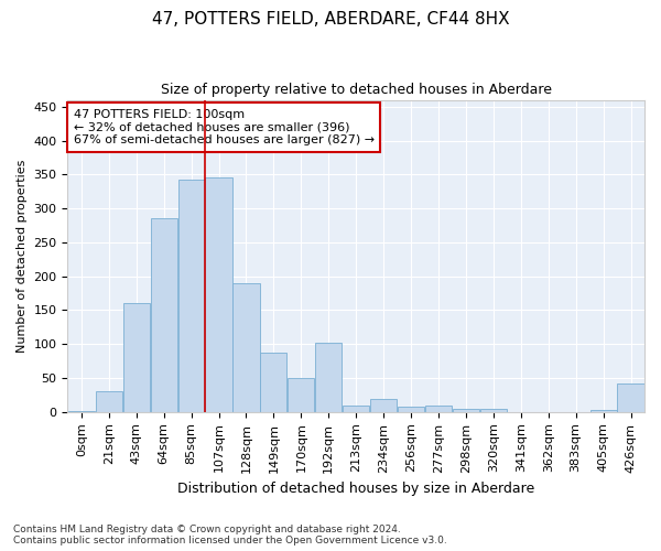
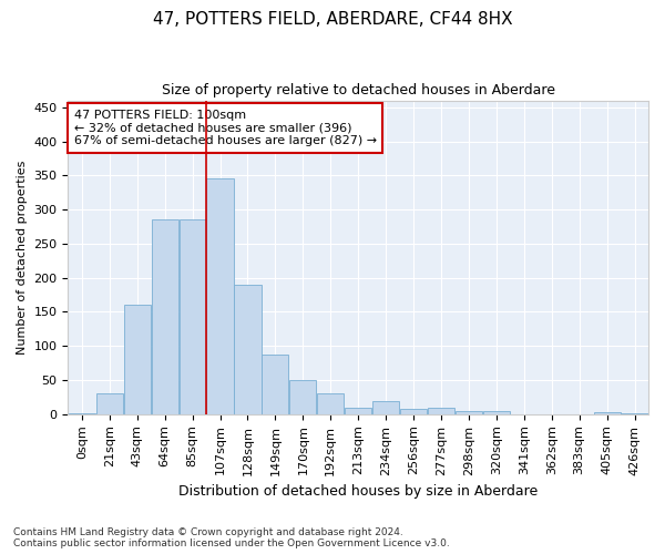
85sqm: 342 -> 285
192sqm: 102 -> 30
426sqm: 42 -> 2
